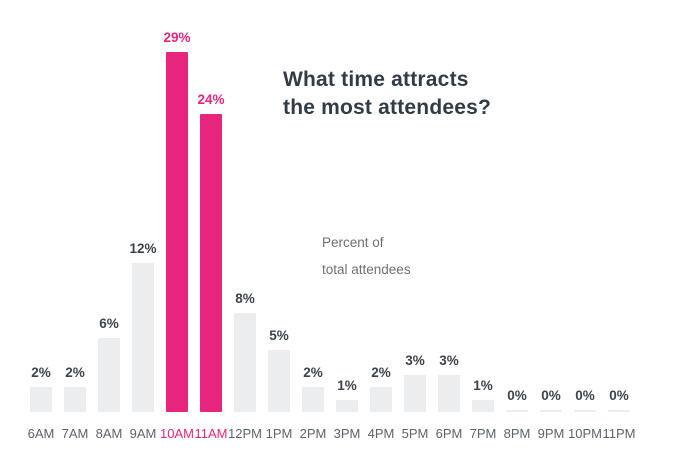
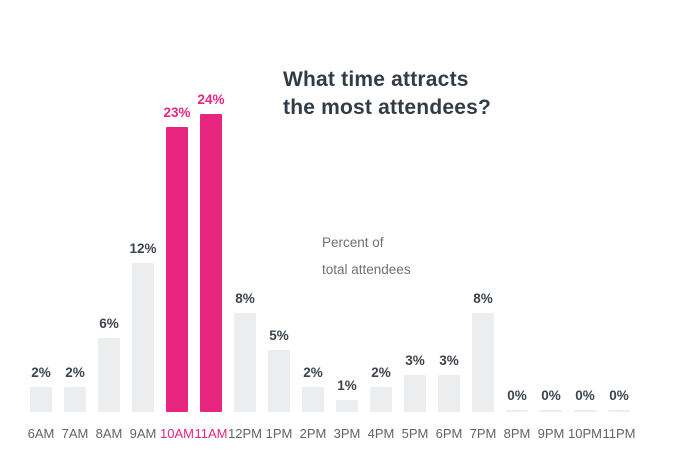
10AM: 29% -> 23%
7PM: 1% -> 8%
